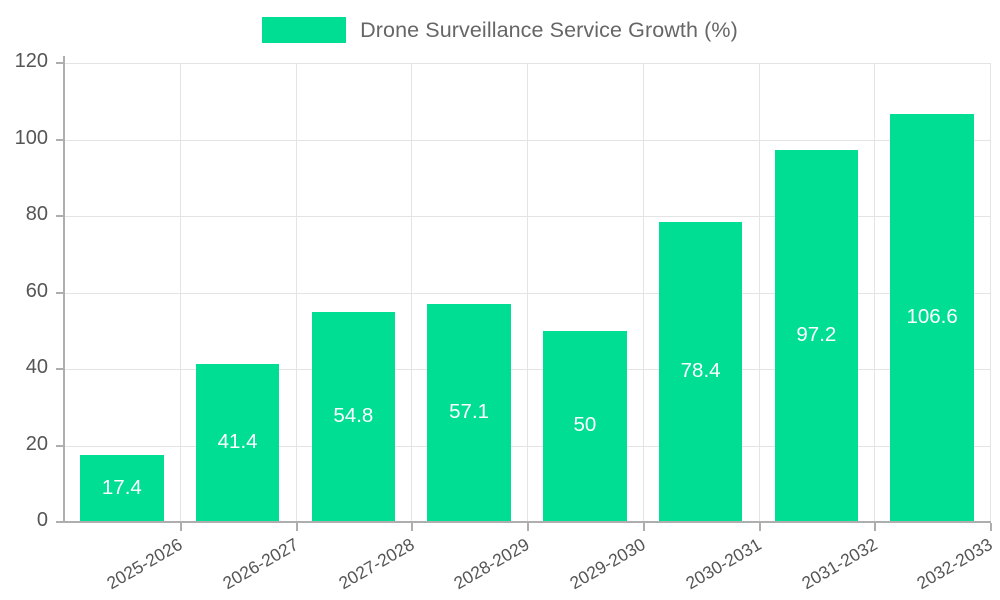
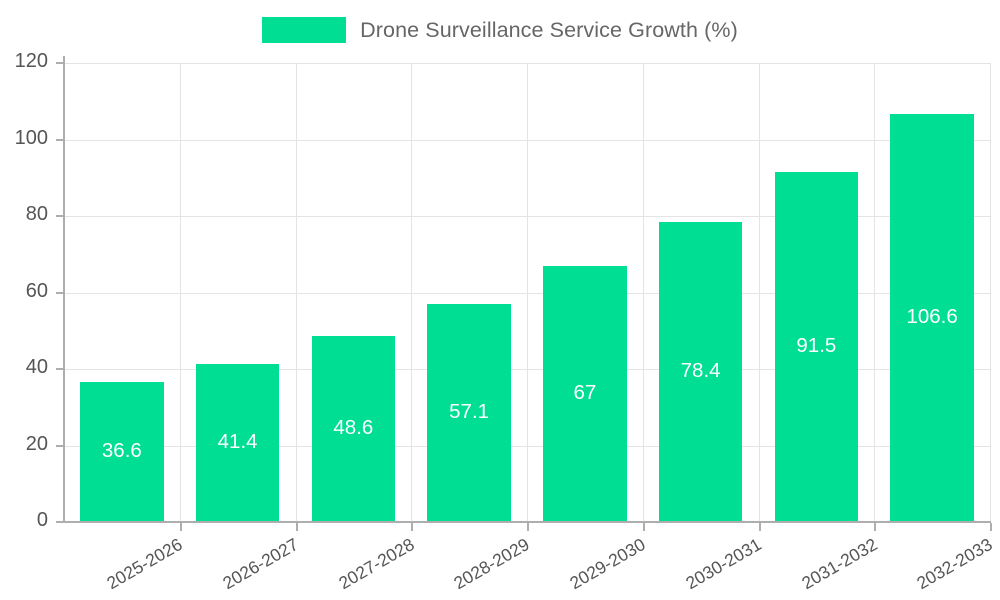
2025-2026: 17.4 -> 36.6
2027-2028: 54.8 -> 48.6
2029-2030: 50 -> 67
2031-2032: 97.2 -> 91.5
